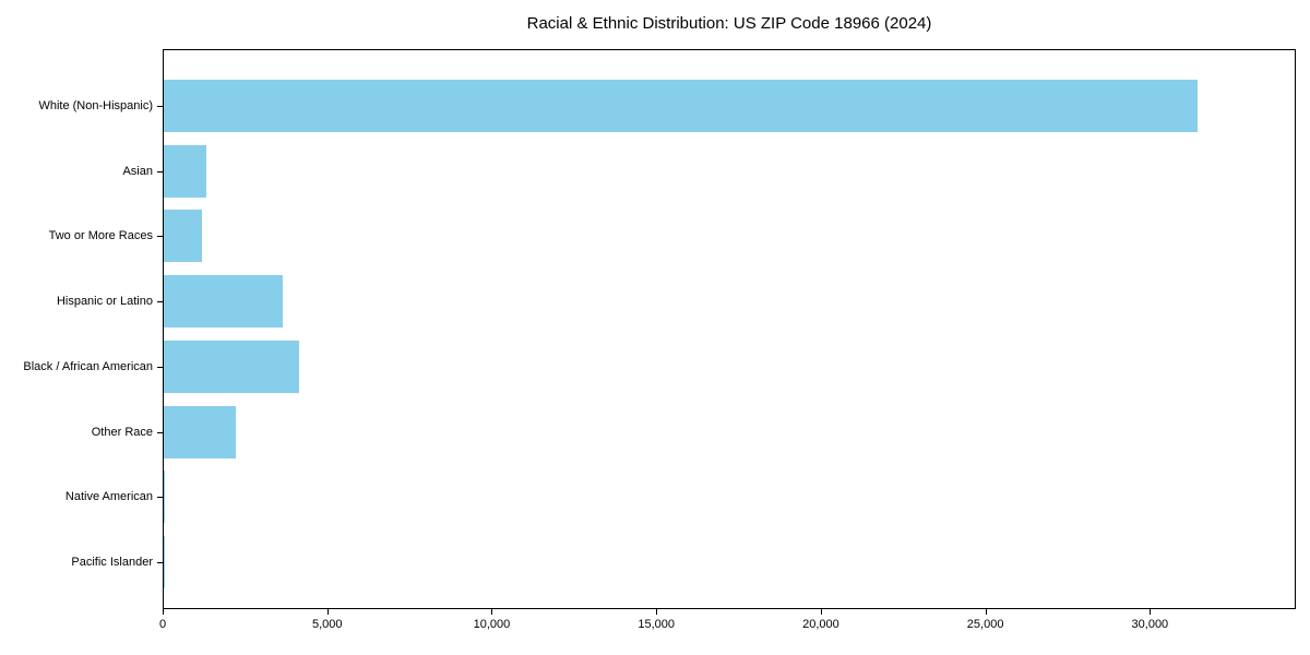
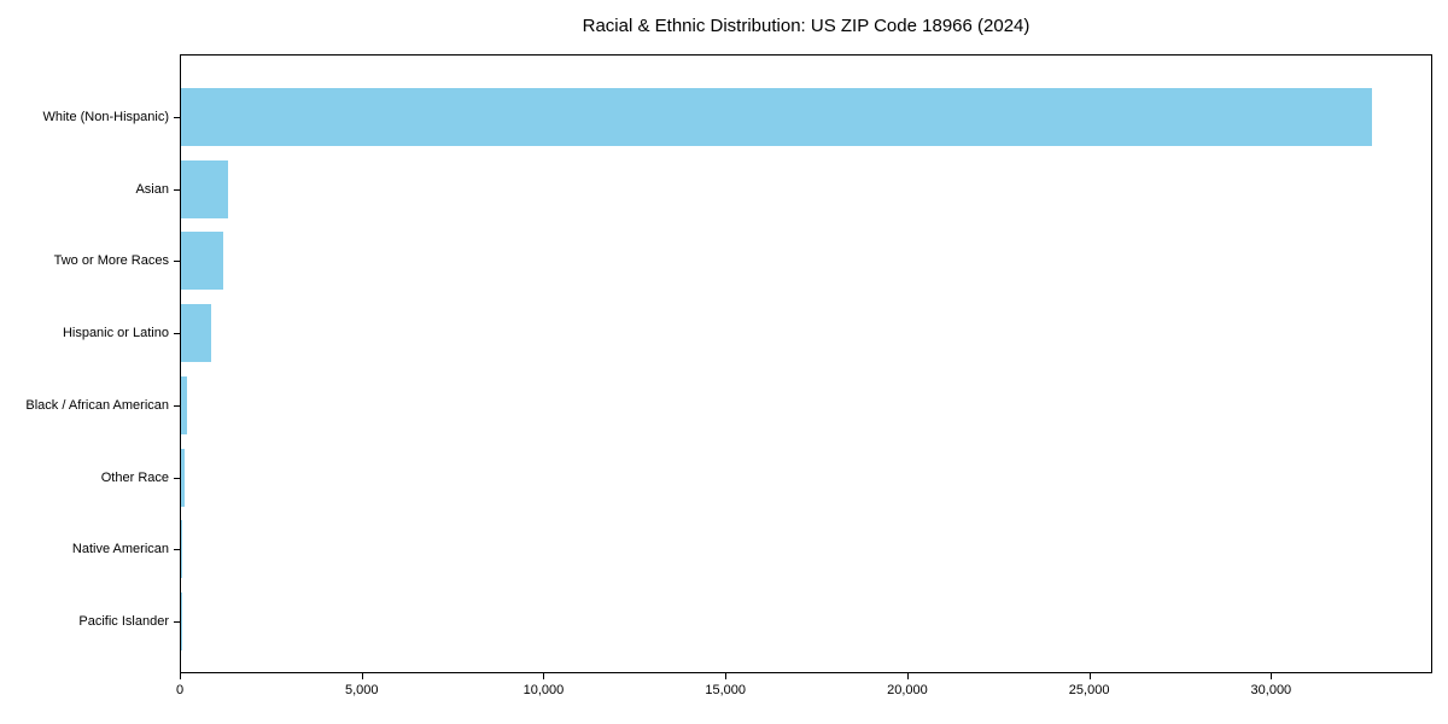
White (Non-Hispanic): 31400 -> 32800
Hispanic or Latino: 3600 -> 800
Black / African American: 4100 -> 200
Other Race: 2200 -> 100
